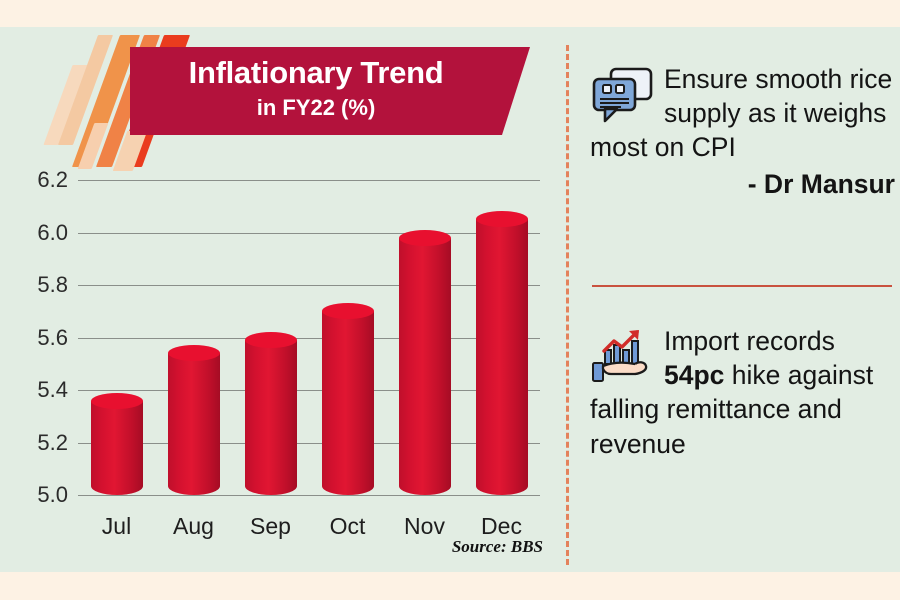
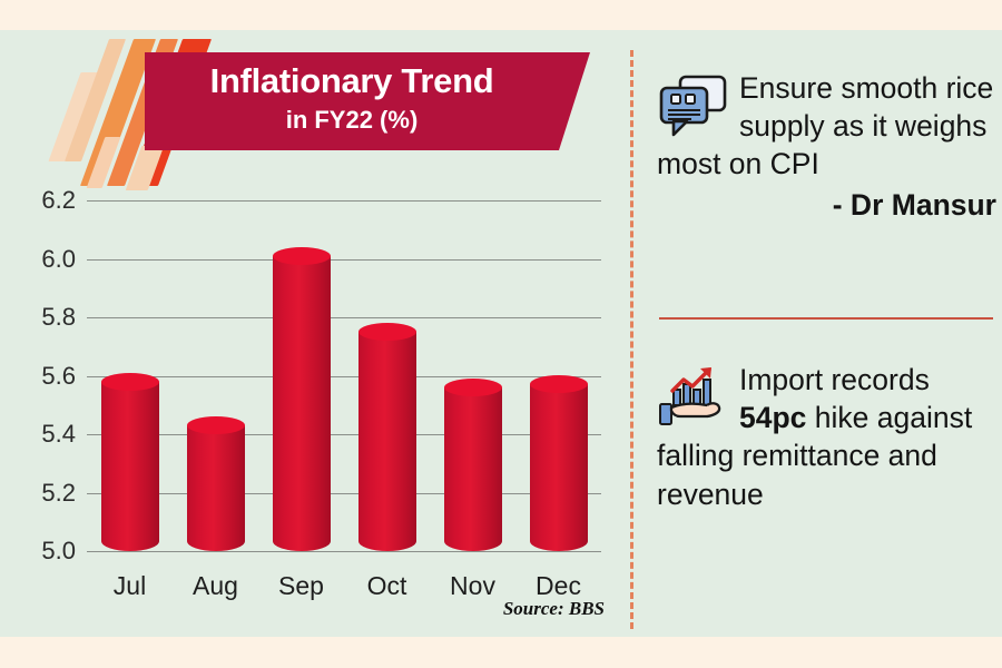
Jul: 5.36 -> 5.58
Aug: 5.54 -> 5.43
Sep: 5.59 -> 6.01
Oct: 5.70 -> 5.75
Nov: 5.98 -> 5.56
Dec: 6.05 -> 5.57
